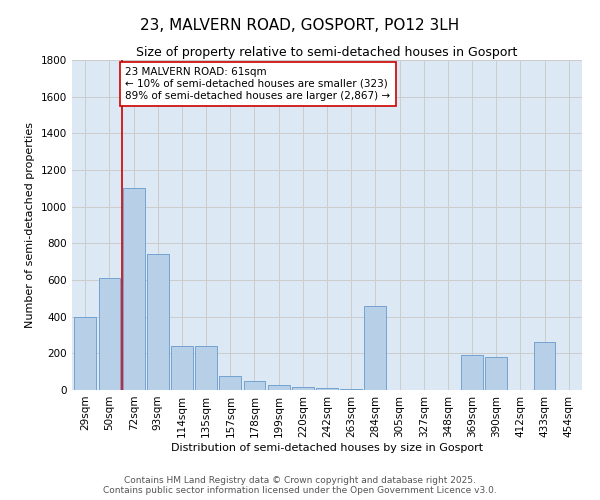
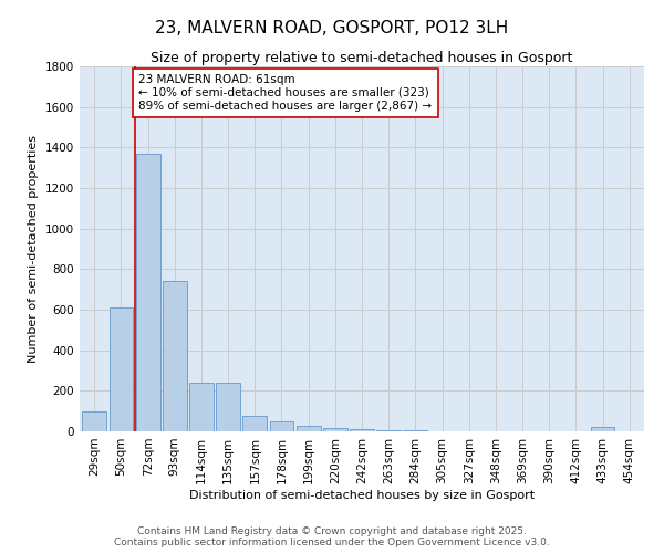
29sqm: 400 -> 100
72sqm: 1100 -> 1370
284sqm: 460 -> 0
369sqm: 190 -> 0
390sqm: 180 -> 0
433sqm: 260 -> 20
